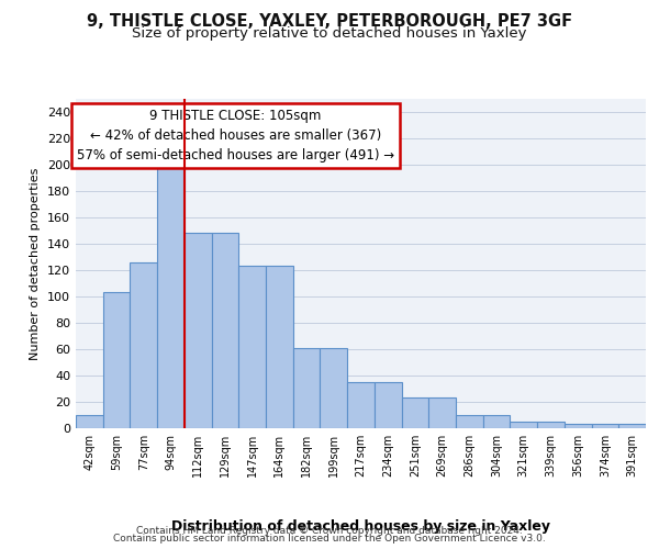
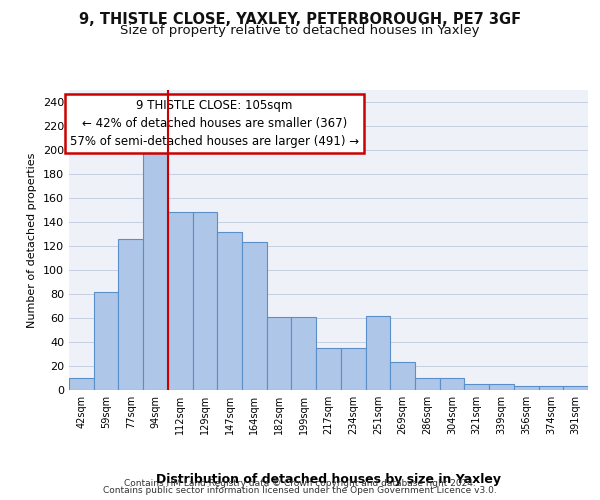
59sqm: 103 -> 82
147sqm: 123 -> 132
251sqm: 23 -> 62
